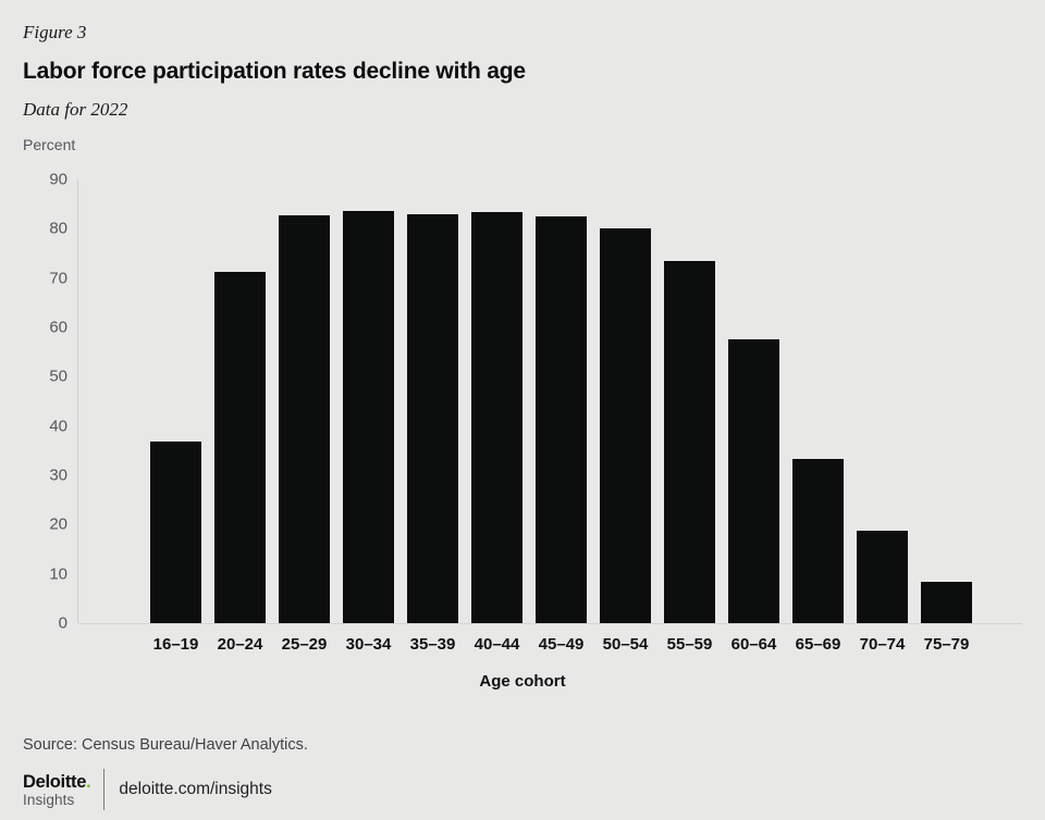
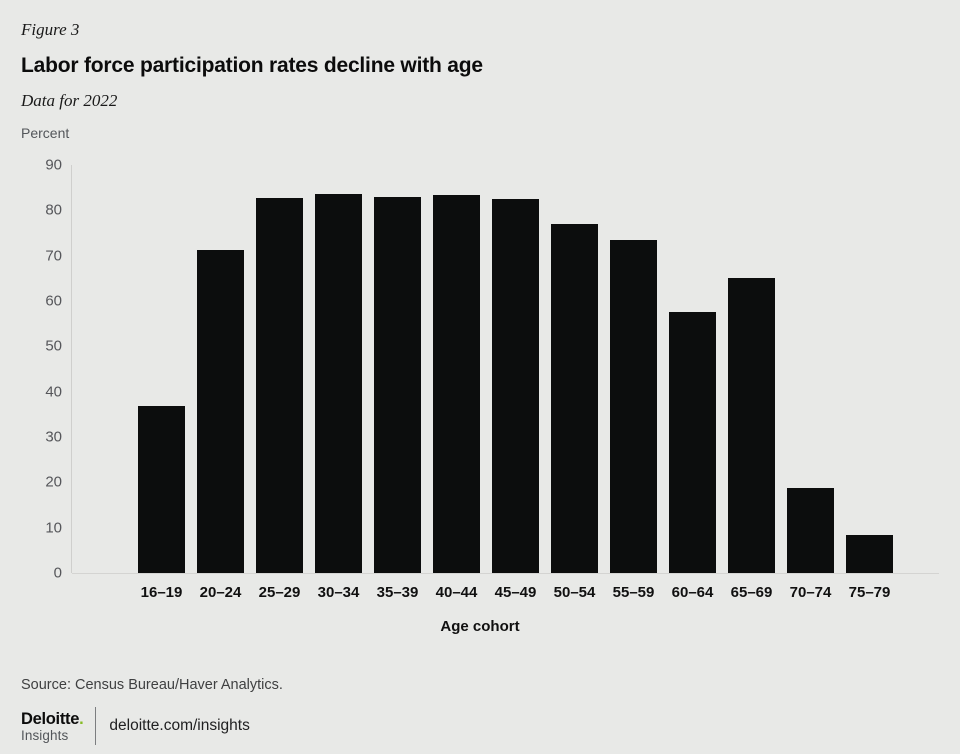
50–54: 80 -> 77
65–69: 33 -> 65
